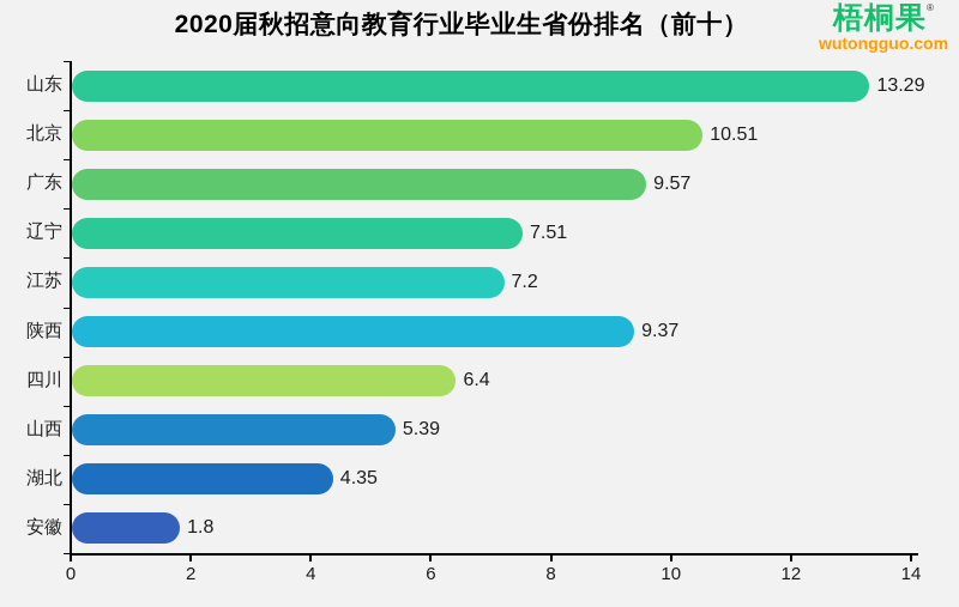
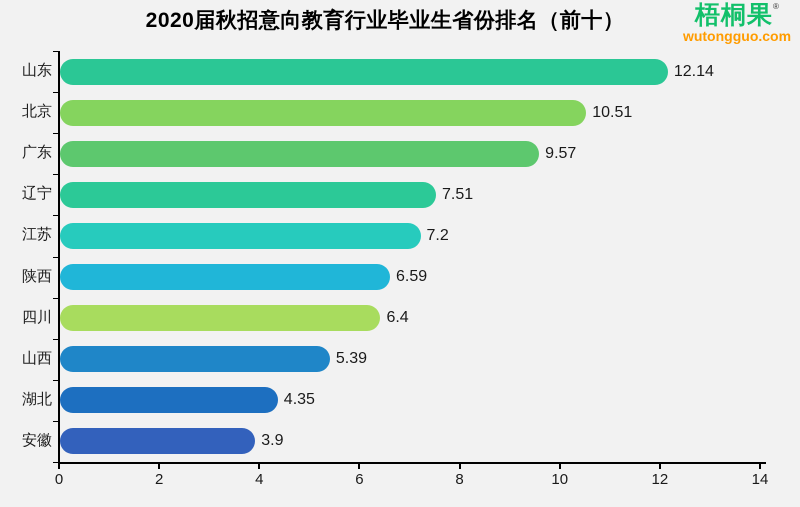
山东: 13.29 -> 12.14
陕西: 9.37 -> 6.59
安徽: 1.8 -> 3.9
